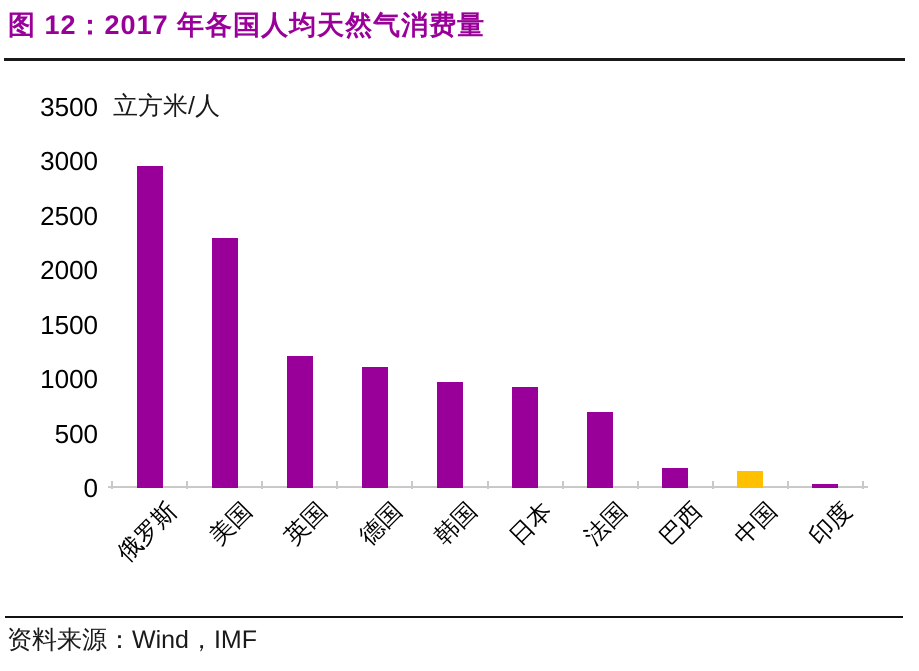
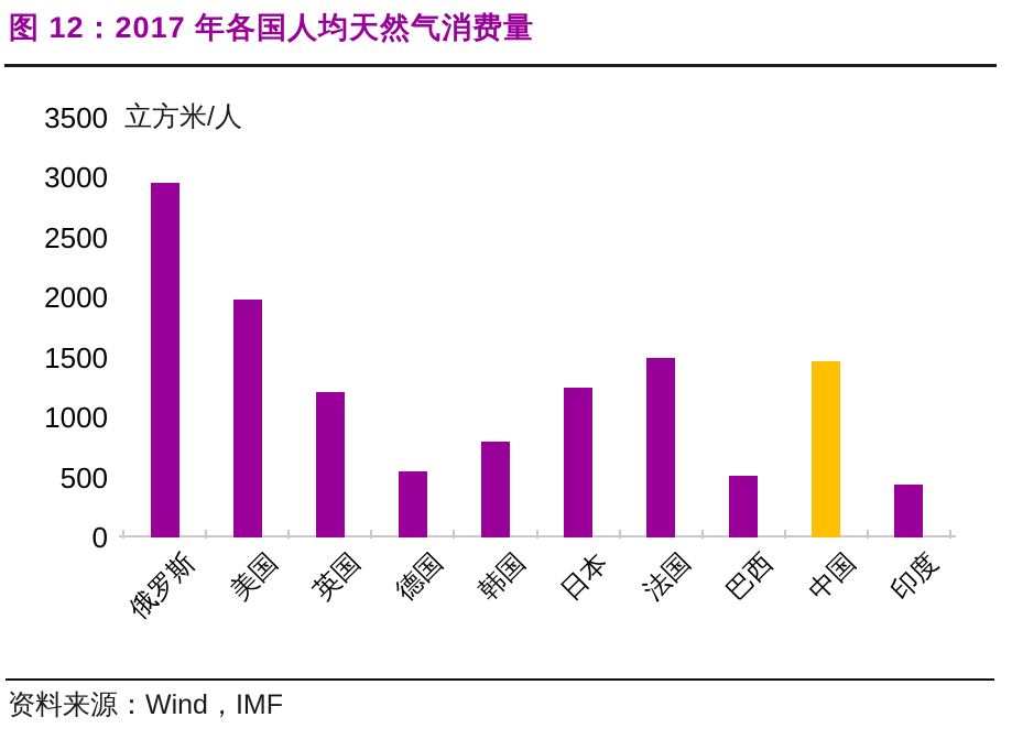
美国: 2300 -> 1980
德国: 1110 -> 550
韩国: 980 -> 800
日本: 930 -> 1250
法国: 700 -> 1500
巴西: 180 -> 510
中国: 160 -> 1470
印度: 40 -> 440
